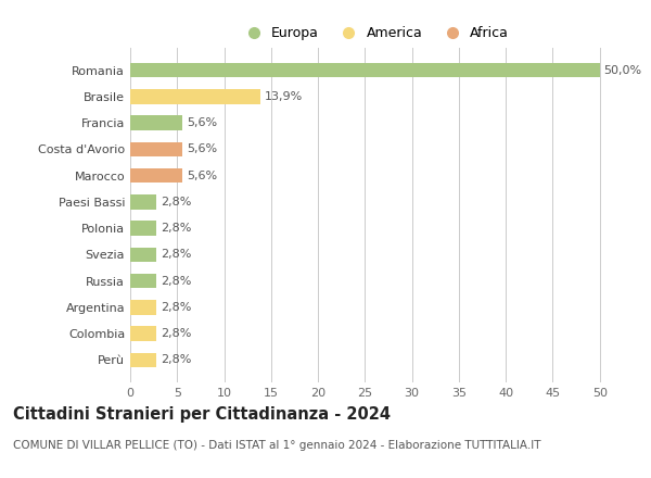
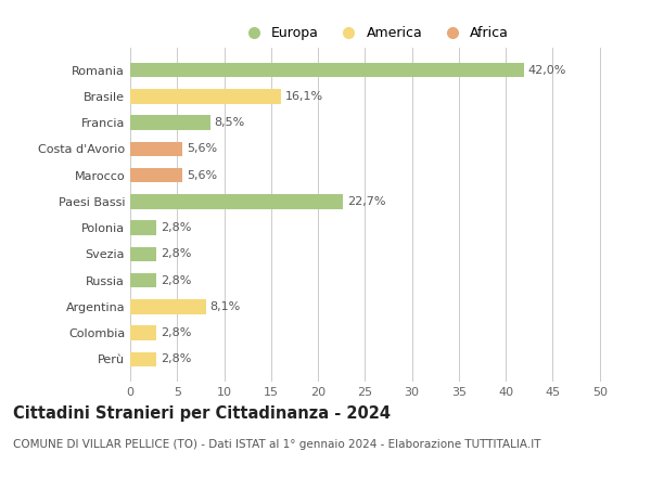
Romania: 50,0% -> 42,0%
Brasile: 13,9% -> 16,1%
Francia: 5,6% -> 8,5%
Paesi Bassi: 2,8% -> 22,7%
Argentina: 2,8% -> 8,1%
